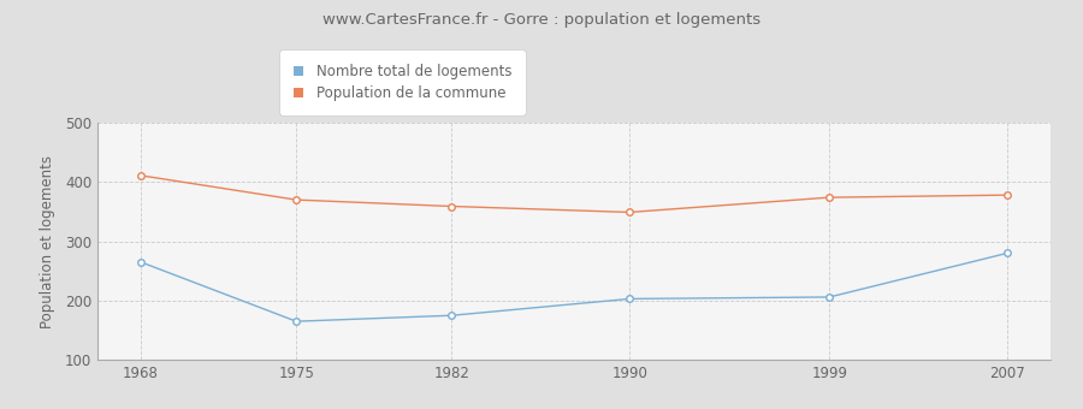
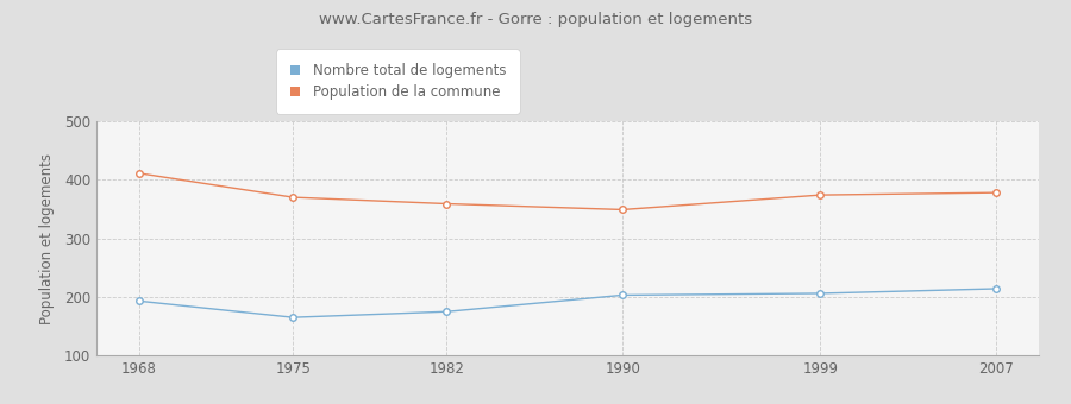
Nombre total de logements/1968: 265 -> 193
Nombre total de logements/2007: 280 -> 214
